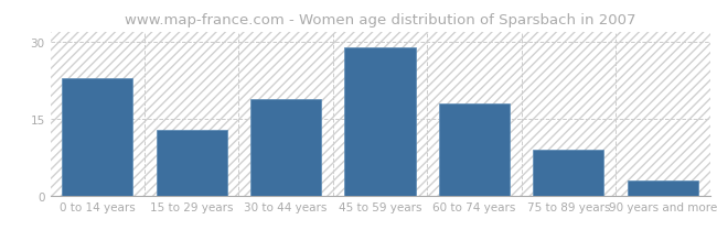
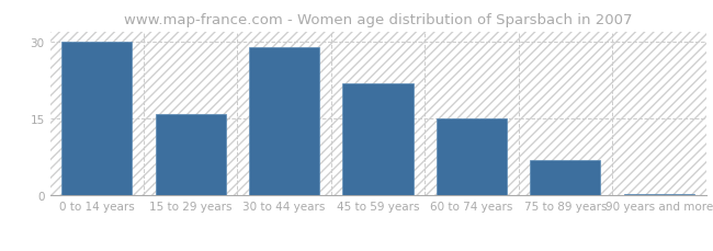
0 to 14 years: 23.0 -> 30.0
15 to 29 years: 13.0 -> 16.0
30 to 44 years: 19.0 -> 29.0
45 to 59 years: 29.0 -> 22.0
60 to 74 years: 18.0 -> 15.0
75 to 89 years: 9.0 -> 7.0
90 years and more: 3.0 -> 0.3
